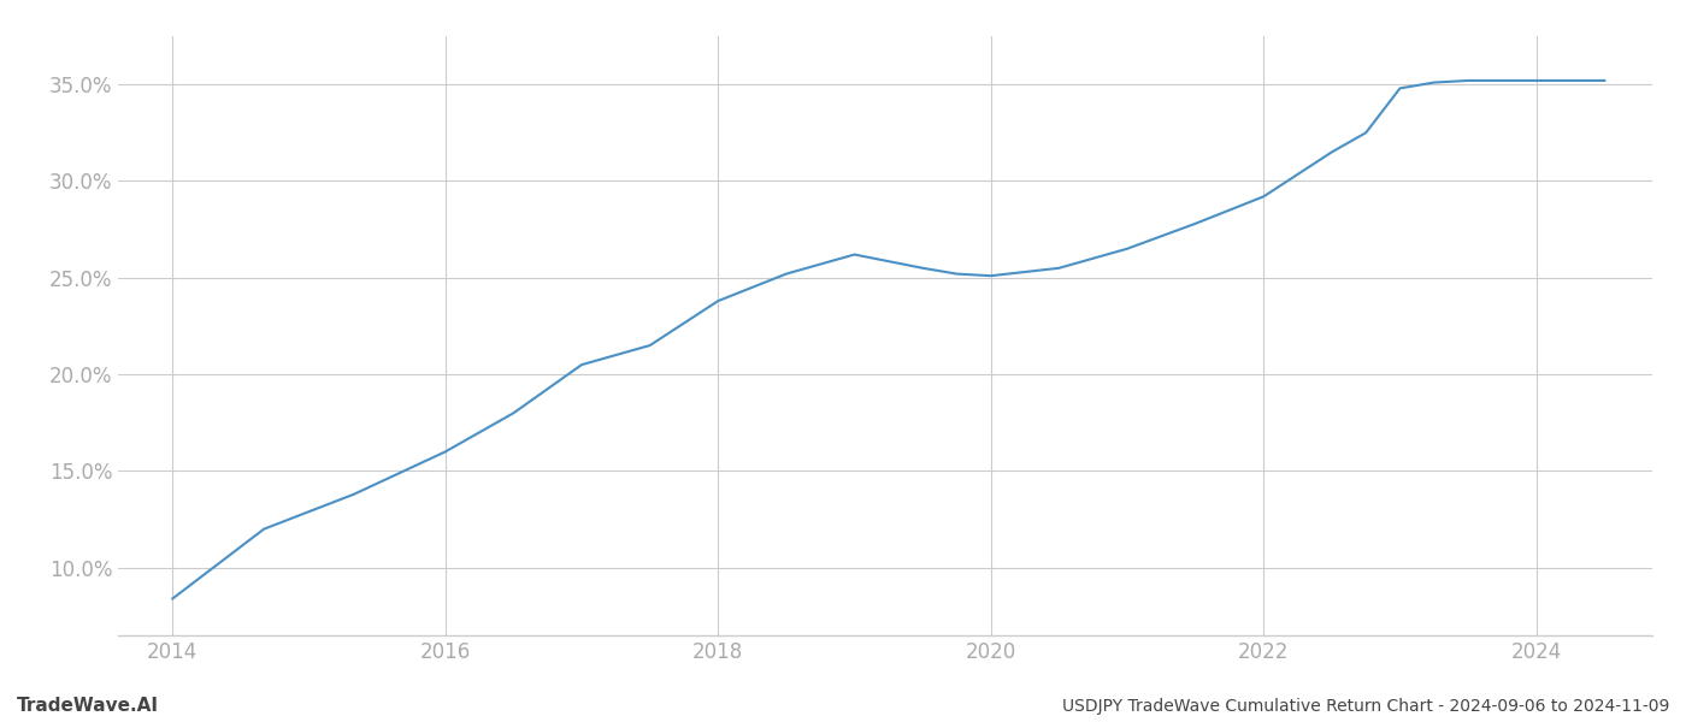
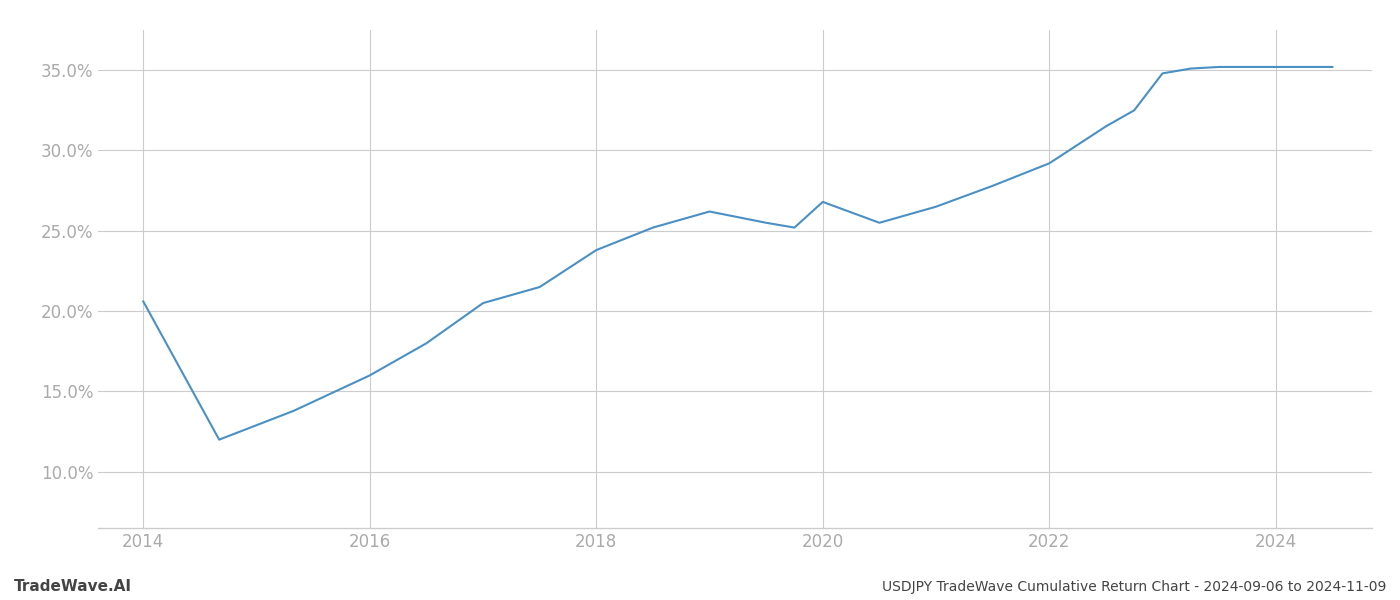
2014: 8.4% -> 20.6%
2020: 25.1% -> 26.8%
